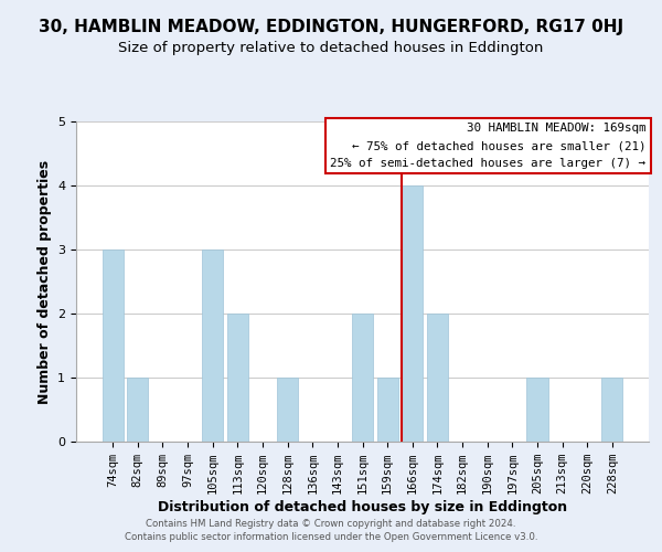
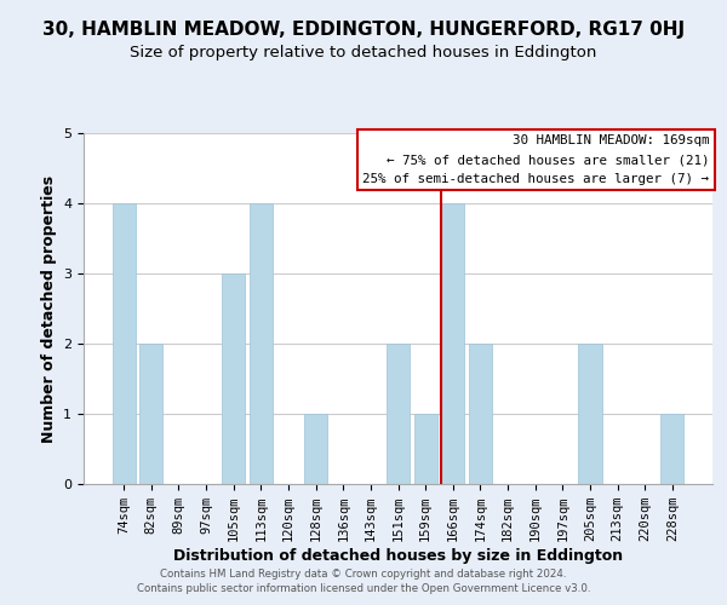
74sqm: 3 -> 4
82sqm: 1 -> 2
113sqm: 2 -> 4
205sqm: 1 -> 2
